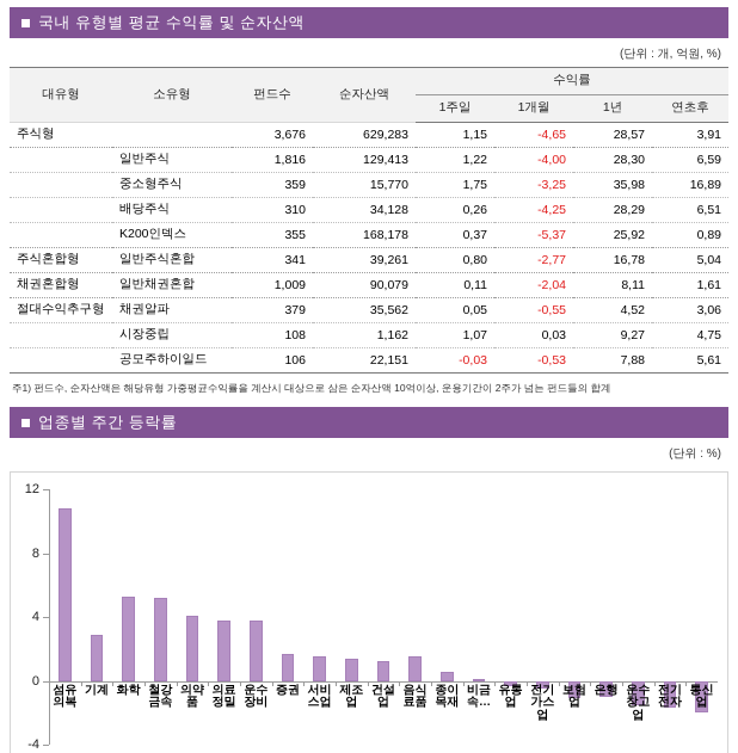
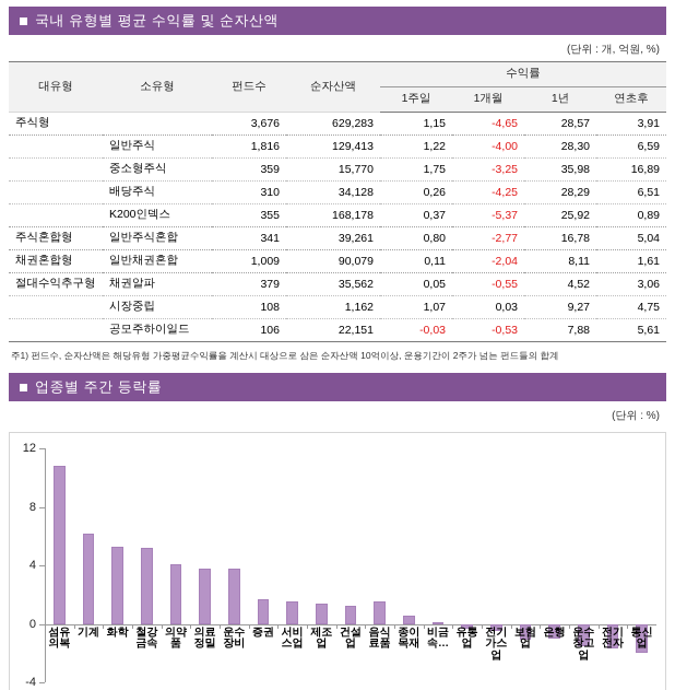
기계: 2.9 -> 6.2
